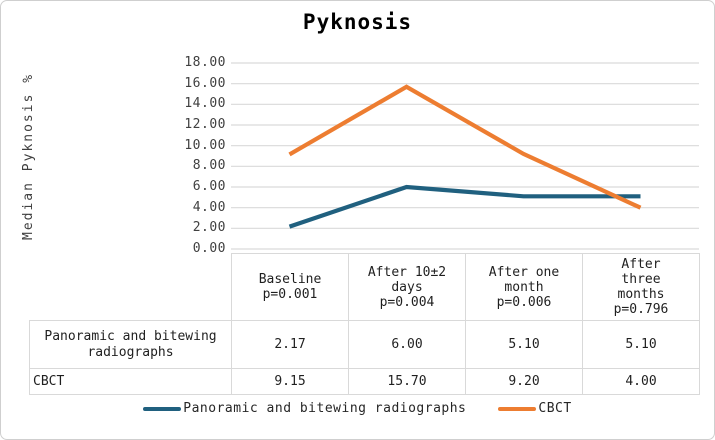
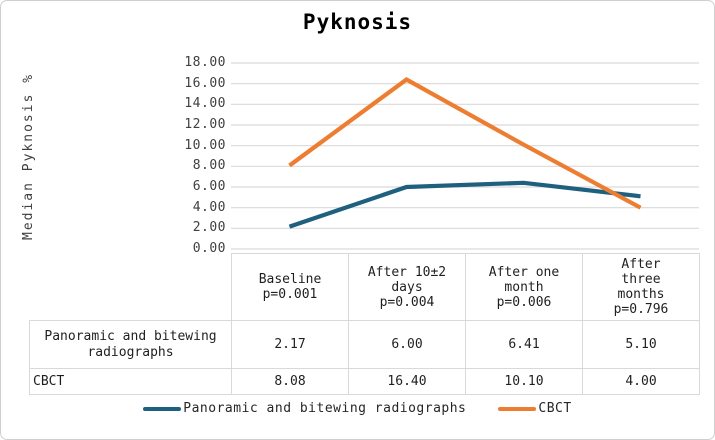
CBCT/Baseline p=0.001: 9.15 -> 8.08
CBCT/After 10±2 days p=0.004: 15.70 -> 16.40
Panoramic and bitewing radiographs/After one month p=0.006: 5.10 -> 6.41
CBCT/After one month p=0.006: 9.20 -> 10.10
